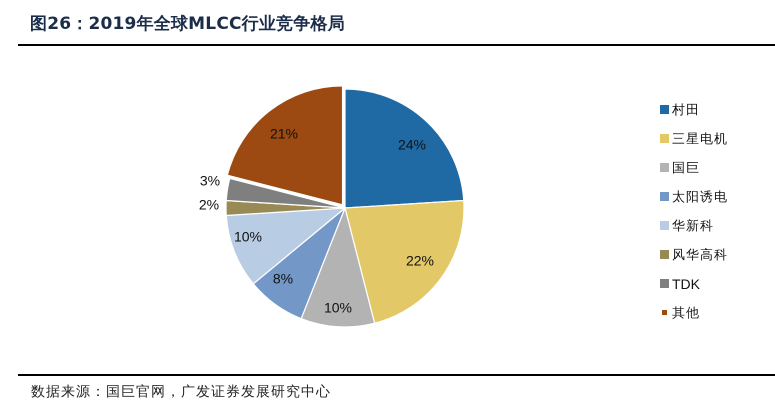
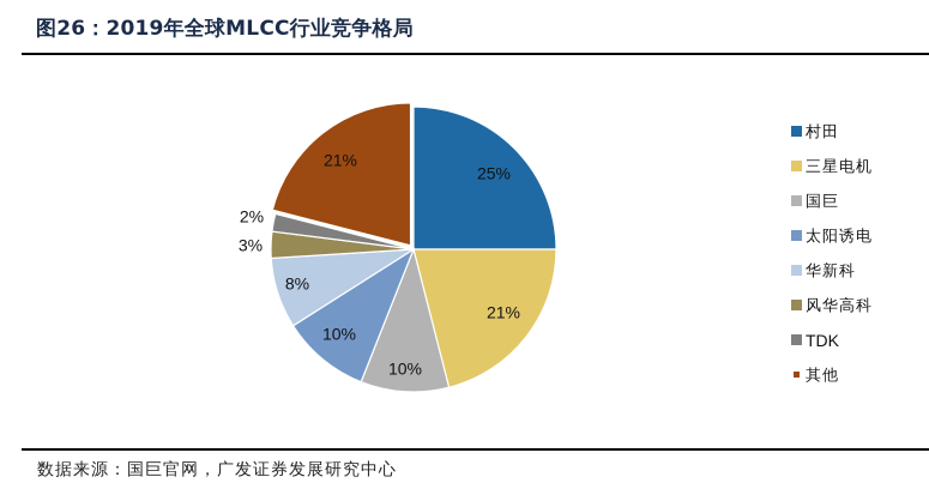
村田: 24% -> 25%
三星电机: 22% -> 21%
太阳诱电: 8% -> 10%
华新科: 10% -> 8%
风华高科: 2% -> 3%
TDK: 3% -> 2%
